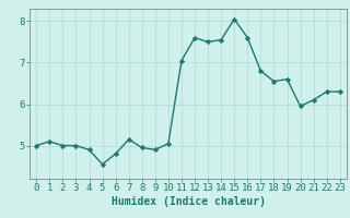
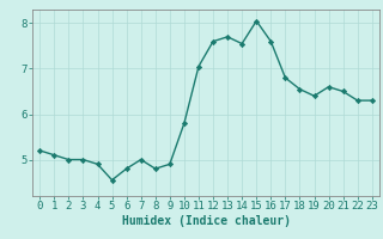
0: 5.00 -> 5.20
7: 5.15 -> 5.00
8: 4.95 -> 4.80
10: 5.05 -> 5.80
13: 7.50 -> 7.70
19: 6.60 -> 6.40
20: 5.95 -> 6.60
21: 6.10 -> 6.50
